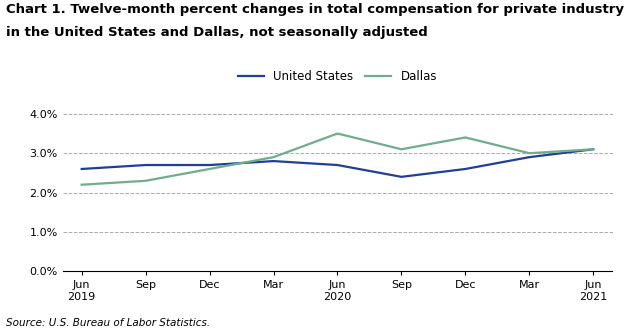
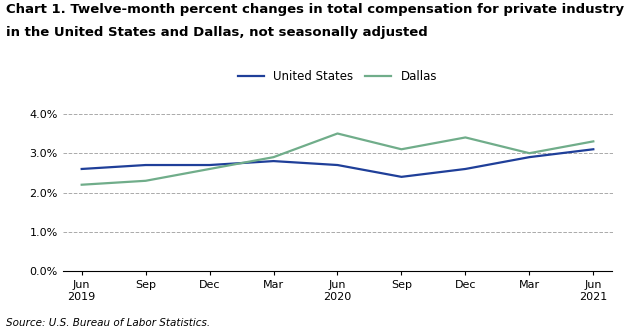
Dallas/Jun 2021: 3.1% -> 3.3%
